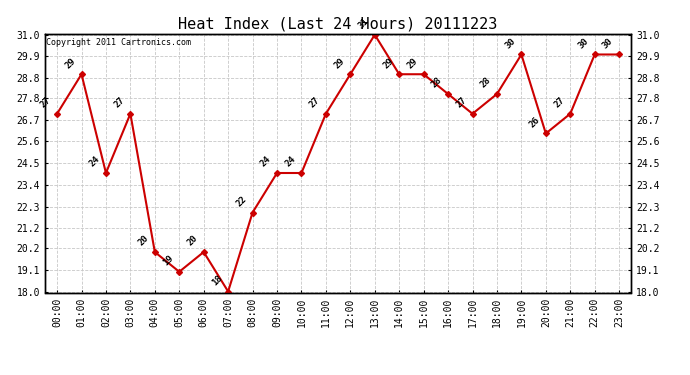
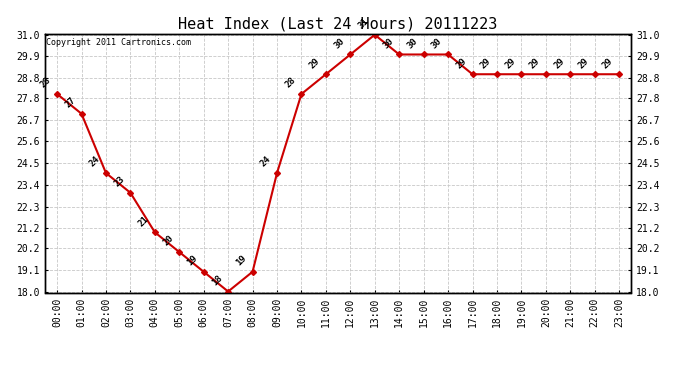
00:00: 27 -> 28
01:00: 29 -> 27
03:00: 27 -> 23
04:00: 20 -> 21
05:00: 19 -> 20
06:00: 20 -> 19
08:00: 22 -> 19
10:00: 24 -> 28
11:00: 27 -> 29
12:00: 29 -> 30
14:00: 29 -> 30
15:00: 29 -> 30
16:00: 28 -> 30
17:00: 27 -> 29
18:00: 28 -> 29
19:00: 30 -> 29
20:00: 26 -> 29
21:00: 27 -> 29
22:00: 30 -> 29
23:00: 30 -> 29
